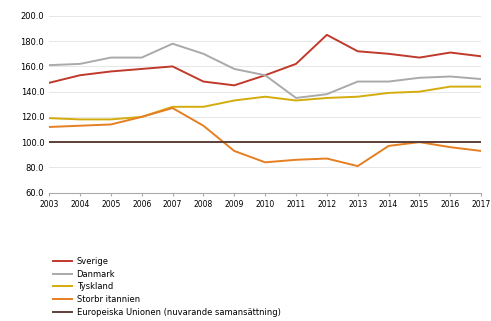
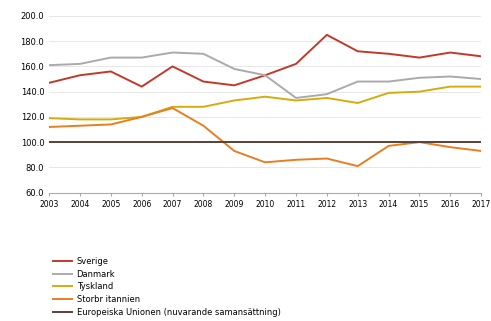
Sverige/2006: 158 -> 144
Danmark/2007: 178 -> 171
Tyskland/2013: 136 -> 131
